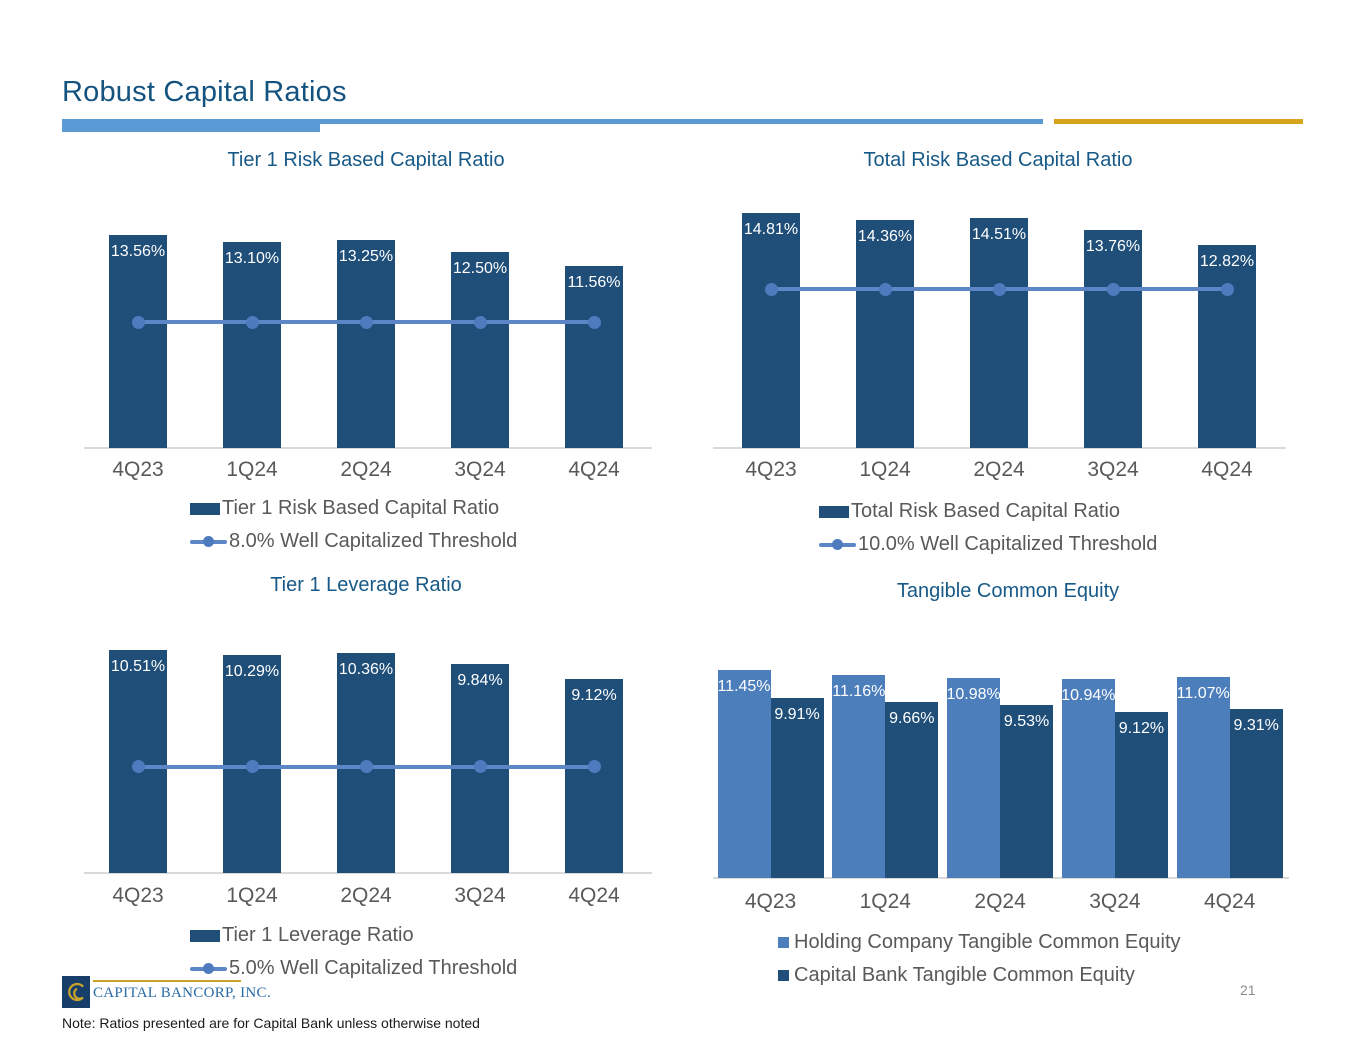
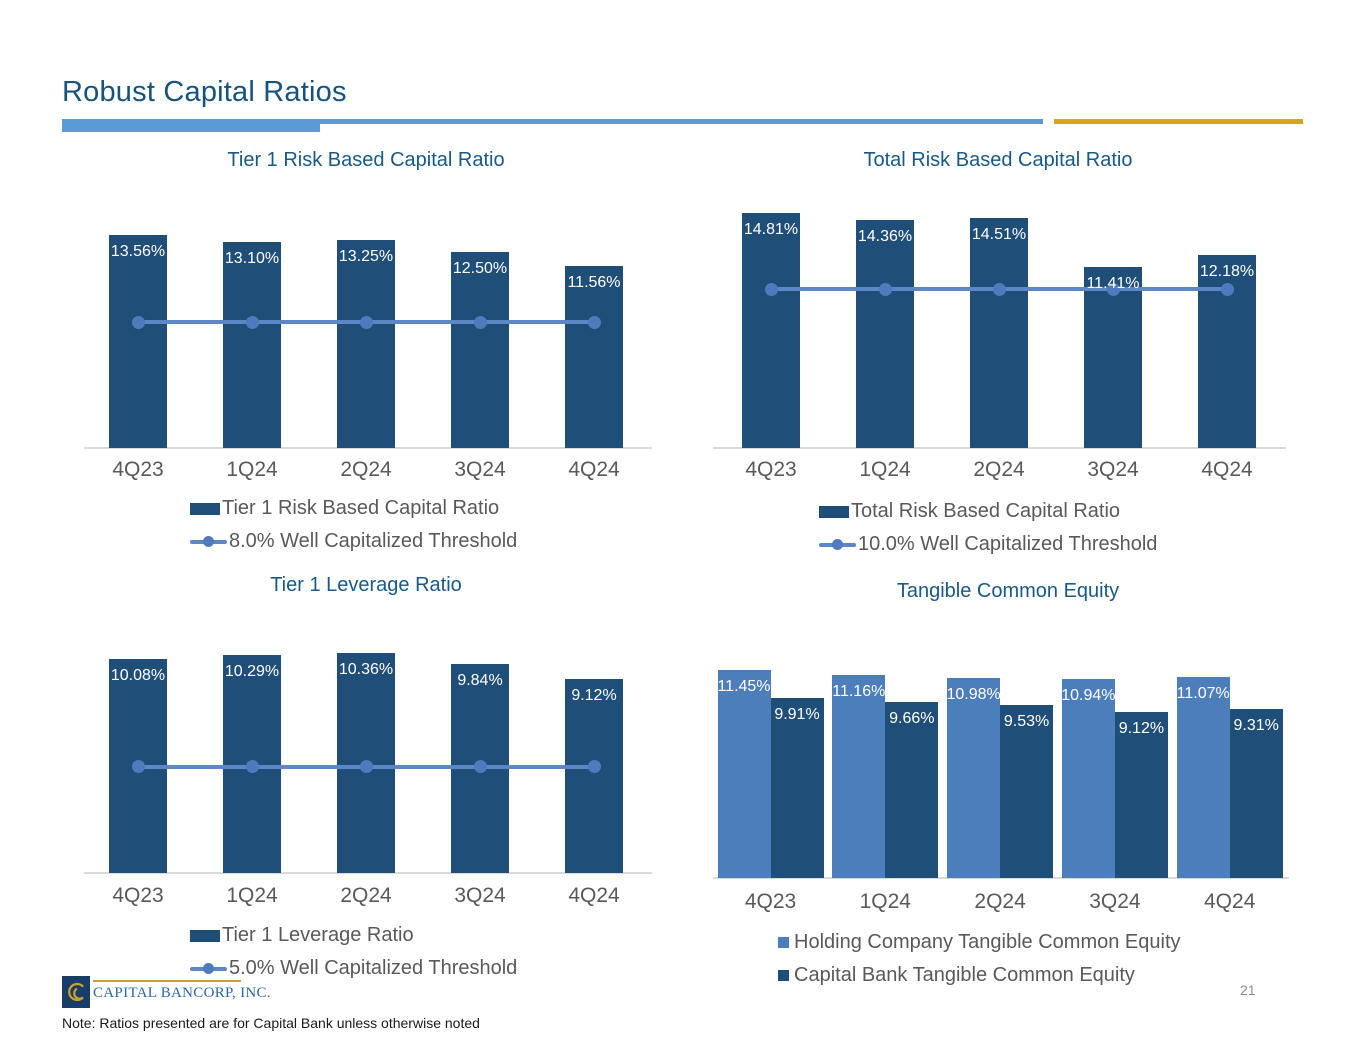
Total Risk Based Capital Ratio/3Q24: 13.76% -> 11.41%
Total Risk Based Capital Ratio/4Q24: 12.82% -> 12.18%
Tier 1 Leverage Ratio/4Q23: 10.51% -> 10.08%
